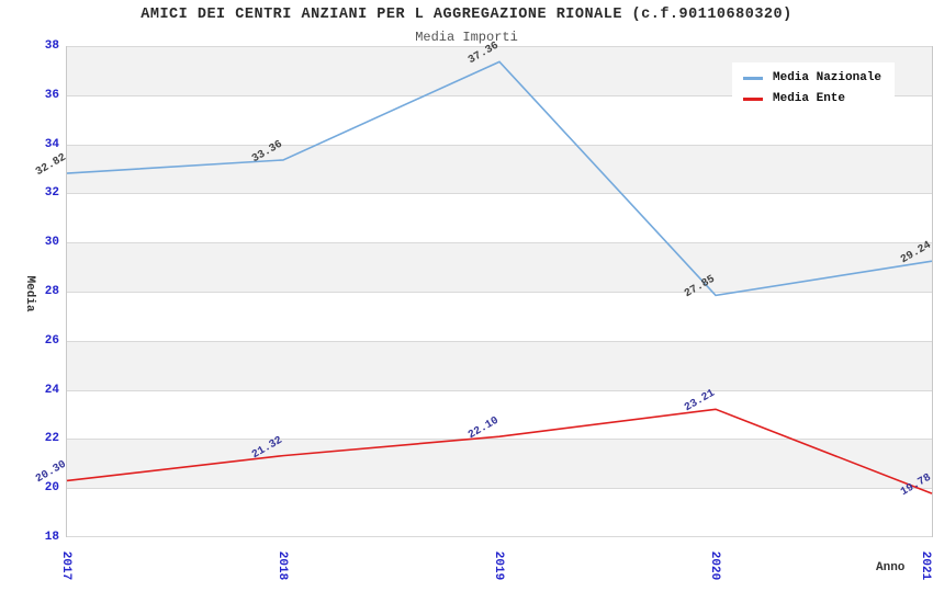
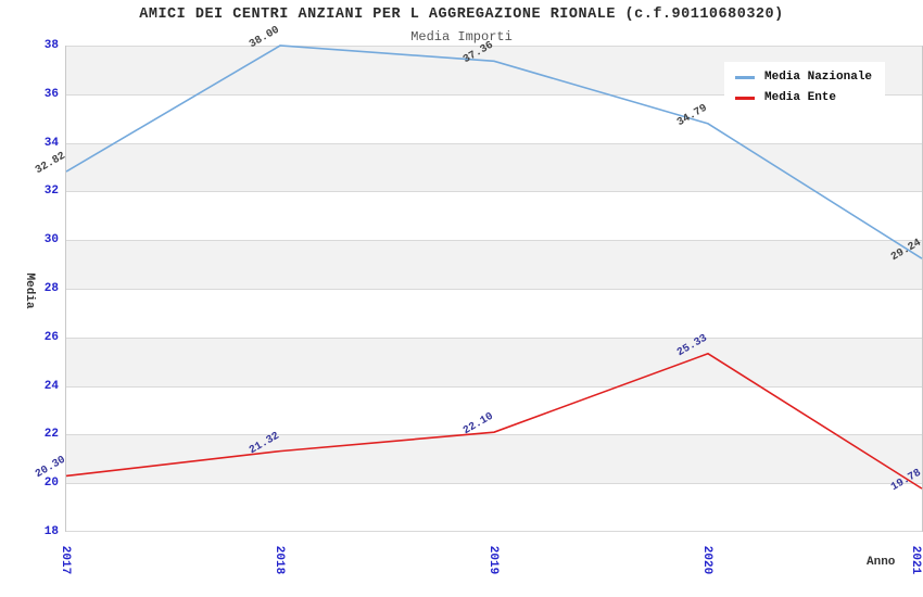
Media Nazionale/2018: 33.36 -> 38.00
Media Nazionale/2020: 27.85 -> 34.79
Media Ente/2020: 23.21 -> 25.33
